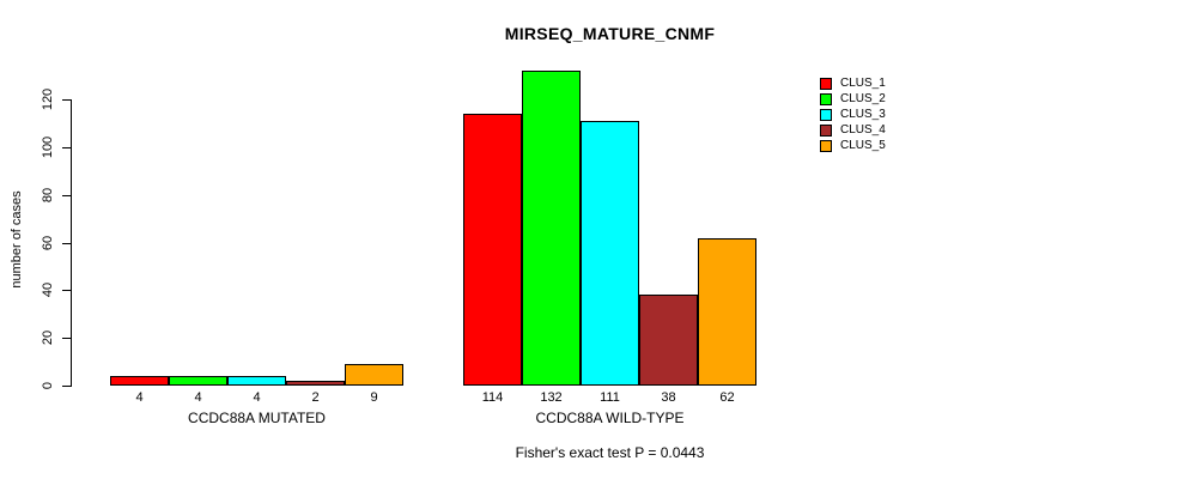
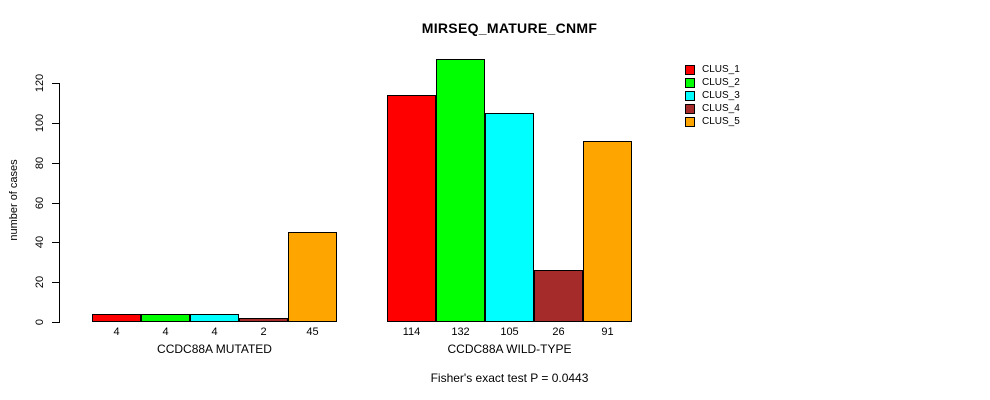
CLUS_5/CCDC88A MUTATED: 9 -> 45
CLUS_3/CCDC88A WILD-TYPE: 111 -> 105
CLUS_4/CCDC88A WILD-TYPE: 38 -> 26
CLUS_5/CCDC88A WILD-TYPE: 62 -> 91
